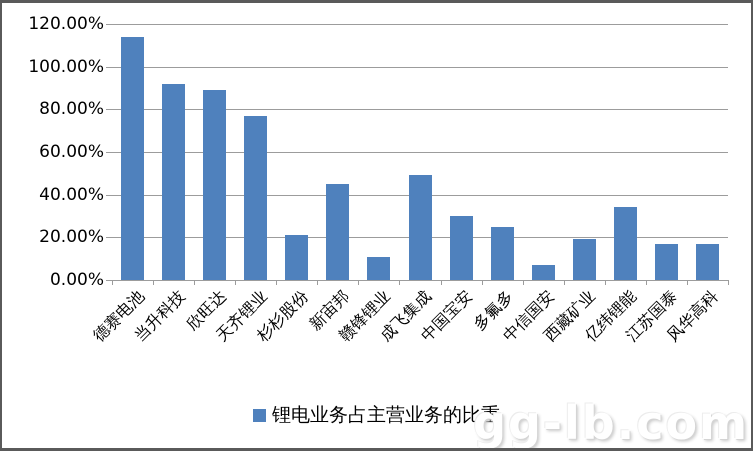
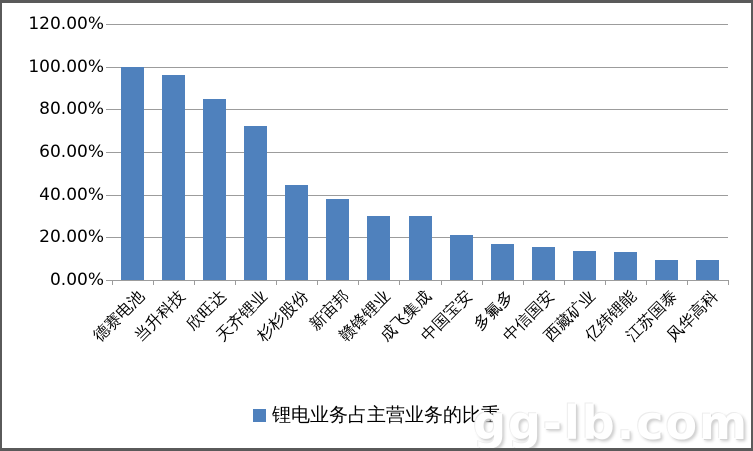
德赛电池: 114% -> 100%
当升科技: 92% -> 96%
欣旺达: 89% -> 85%
天齐锂业: 77% -> 72%
杉杉股份: 21% -> 44%
新宙邦: 45% -> 38%
赣锋锂业: 11% -> 30%
成飞集成: 49% -> 30%
中国宝安: 30% -> 21%
多氟多: 25% -> 17%
中信国安: 7% -> 16%
西藏矿业: 19% -> 14%
亿纬锂能: 34% -> 13%
江苏国泰: 17% -> 10%
风华高科: 17% -> 10%
